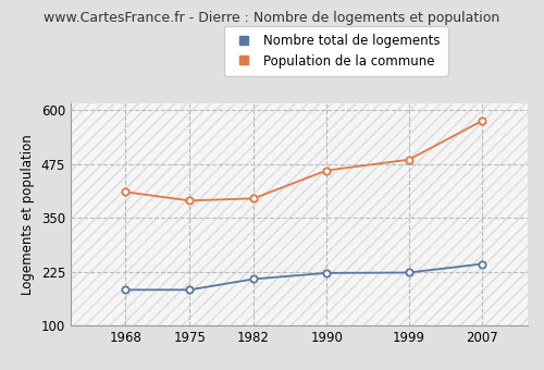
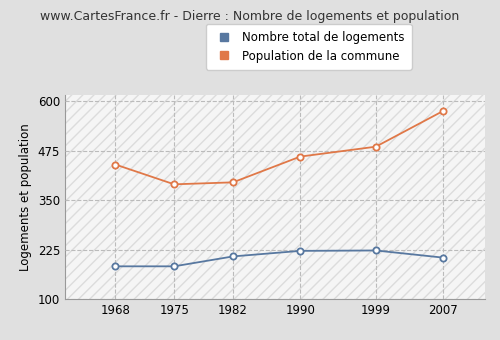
Population de la commune/1968: 410 -> 440
Nombre total de logements/2007: 243 -> 205
